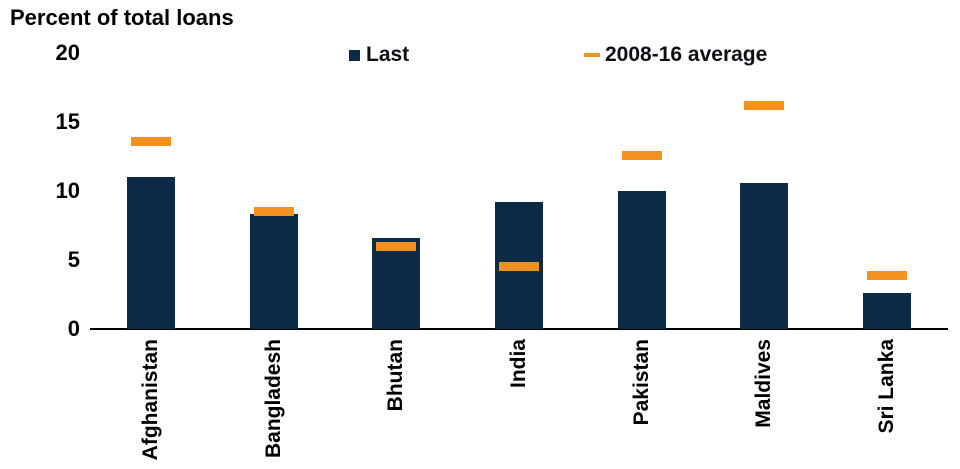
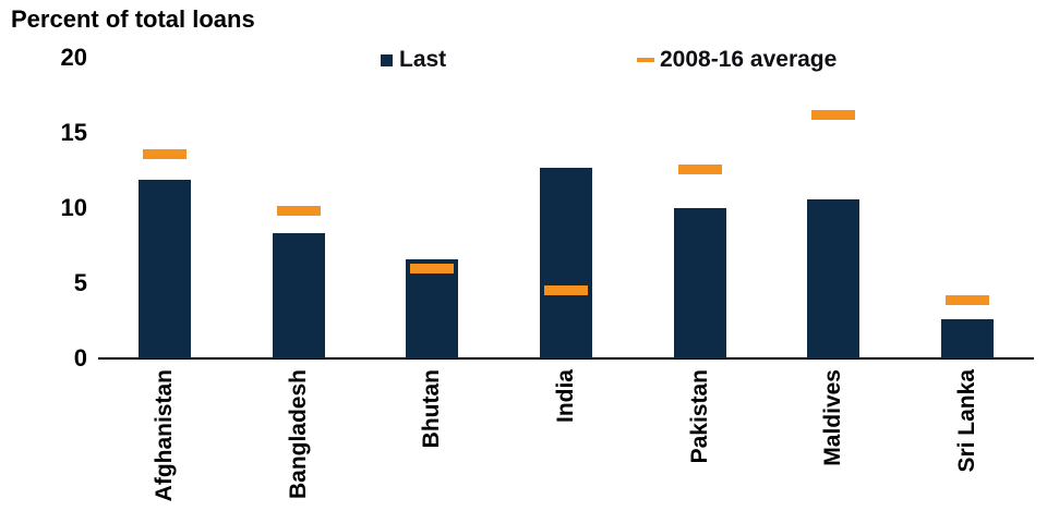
Last/Afghanistan: 11.0 -> 11.9
2008-16 average/Bangladesh: 8.5 -> 9.8
Last/India: 9.2 -> 12.7
